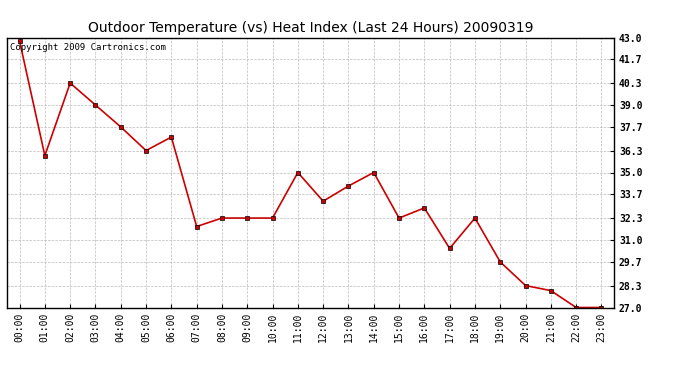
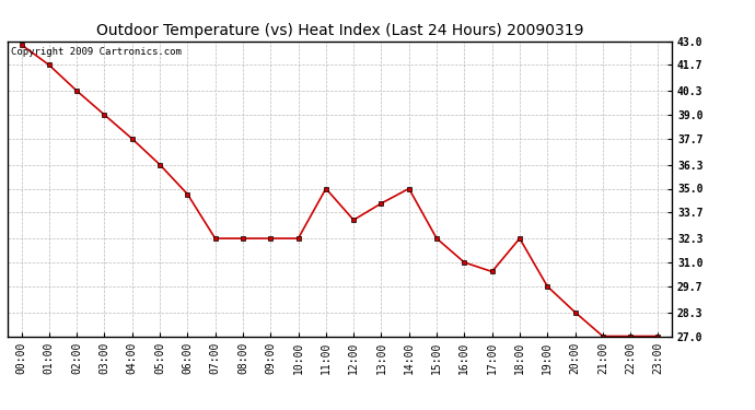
01:00: 36.0 -> 41.7
06:00: 37.1 -> 34.7
07:00: 31.8 -> 32.3
16:00: 32.9 -> 31.0
21:00: 28.0 -> 27.0
